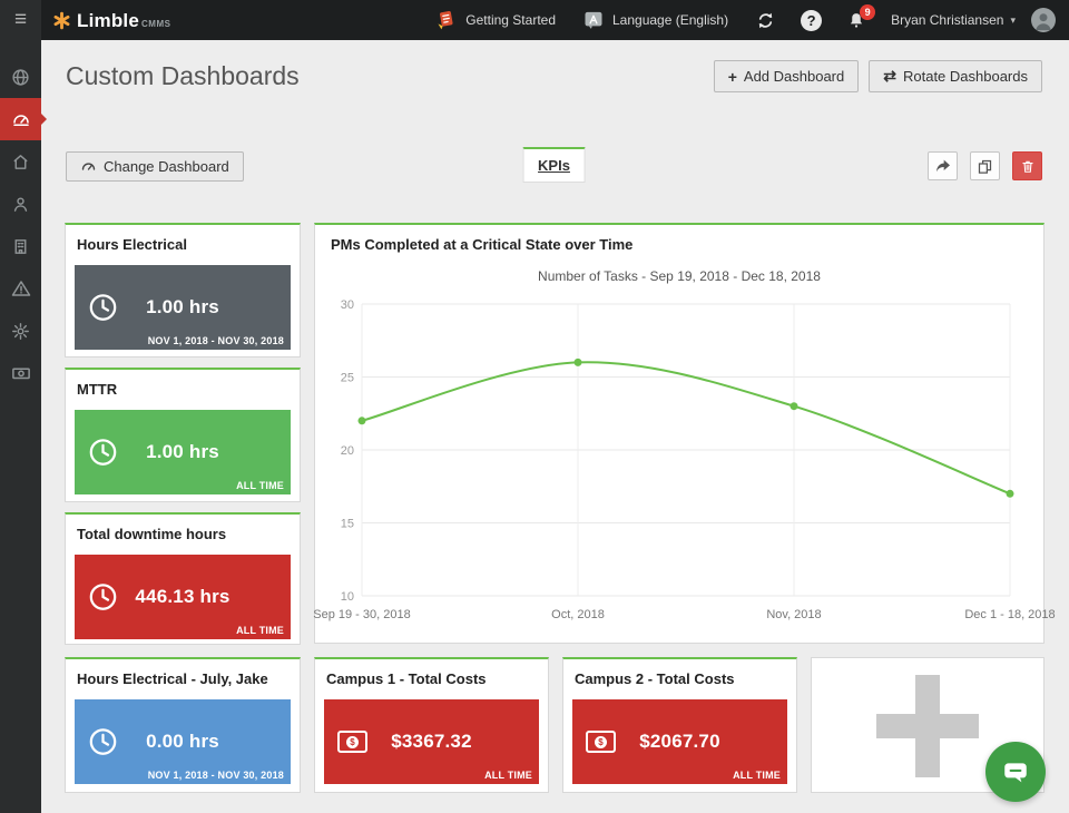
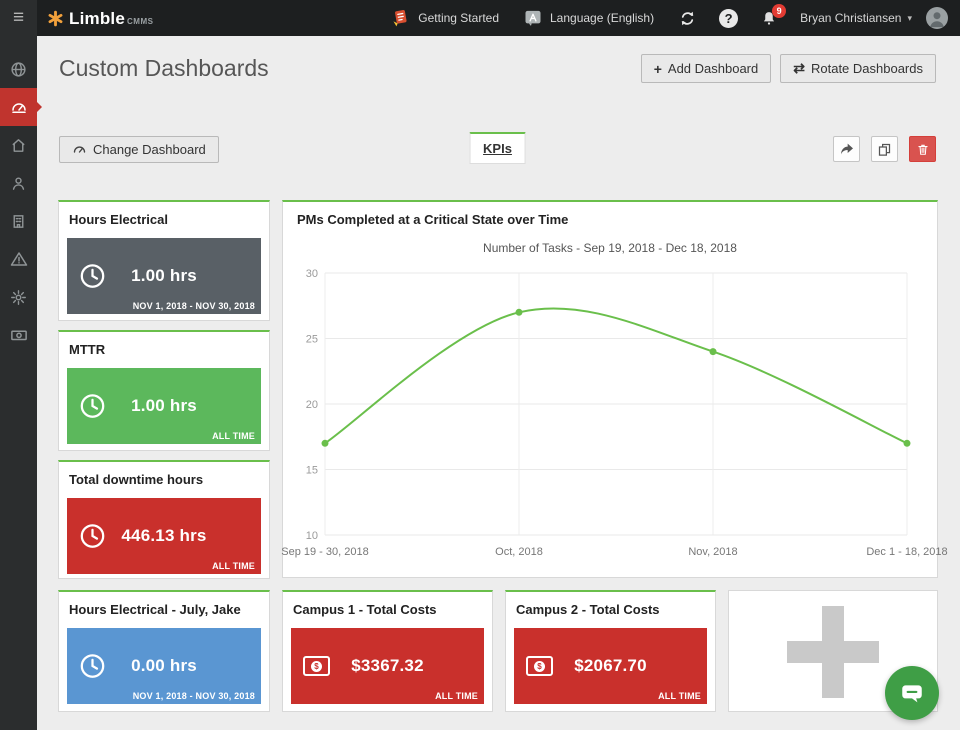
Sep 19 - 30, 2018: 22 -> 17
Oct, 2018: 26 -> 27
Nov, 2018: 23 -> 24
